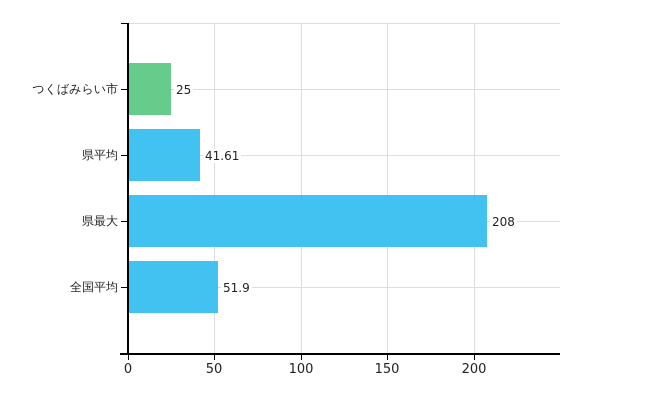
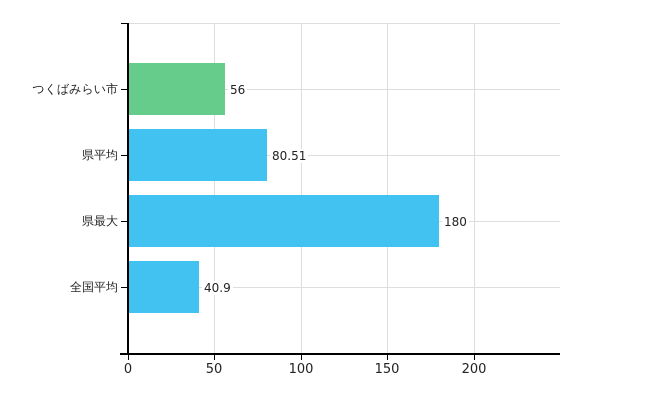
つくばみらい市: 25 -> 56
県平均: 41.61 -> 80.51
県最大: 208 -> 180
全国平均: 51.9 -> 40.9
